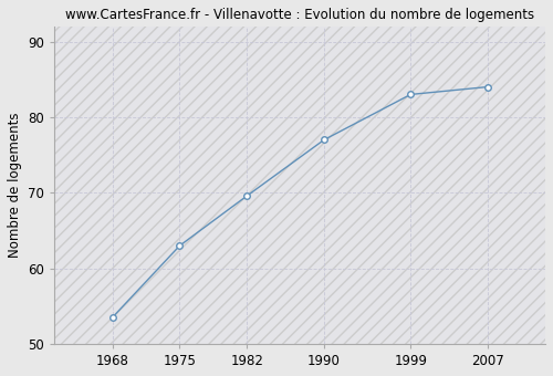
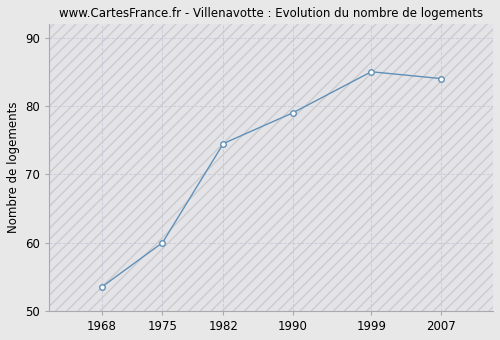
1975: 63.0 -> 60.0
1982: 69.6 -> 74.5
1990: 77.0 -> 79.0
1999: 83.0 -> 85.0
